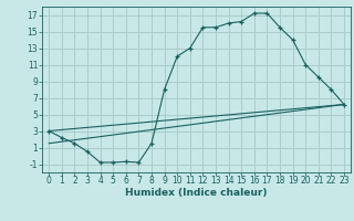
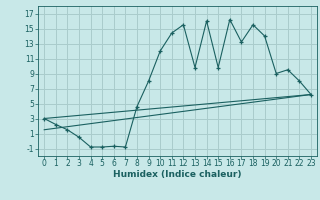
8: 1.5 -> 4.6
11: 13.0 -> 14.4
13: 15.5 -> 9.8
15: 16.2 -> 9.8
16: 17.2 -> 16.2
17: 17.2 -> 13.2
20: 11.0 -> 9.0
